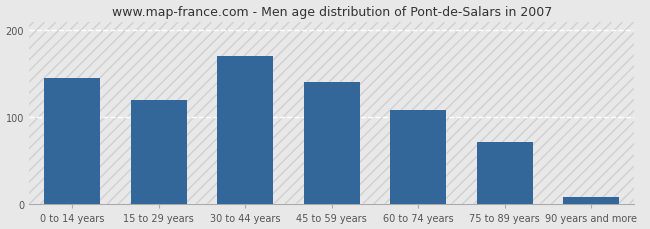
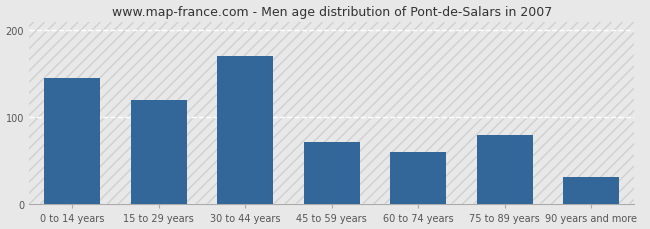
45 to 59 years: 140 -> 72
60 to 74 years: 108 -> 60
75 to 89 years: 72 -> 80
90 years and more: 8 -> 32
